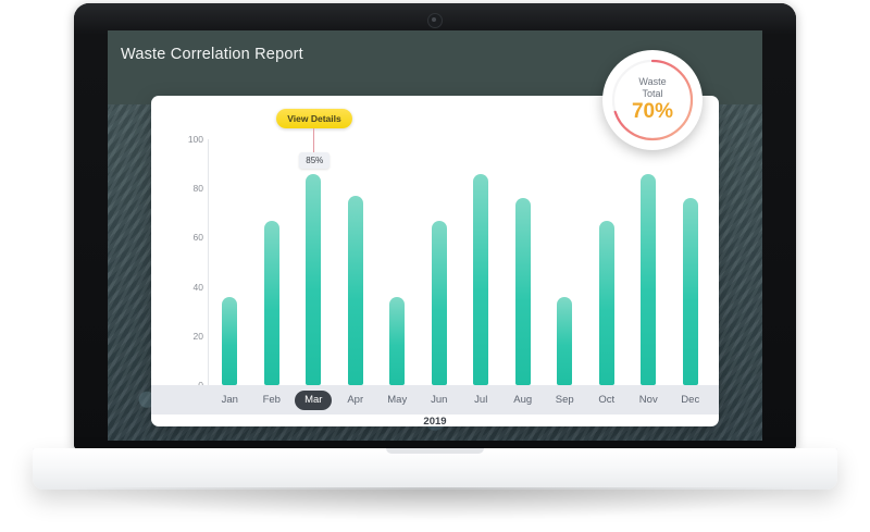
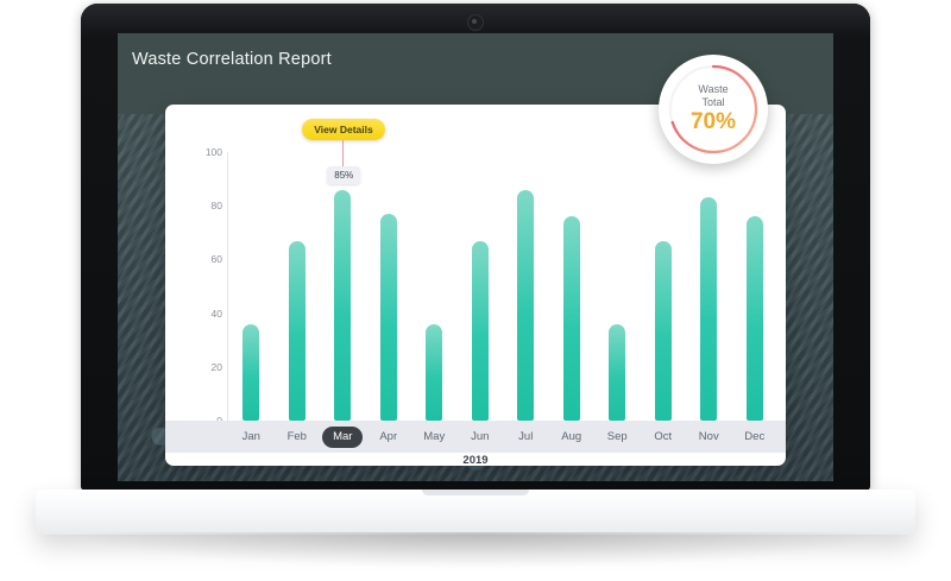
Nov: 86 -> 83
